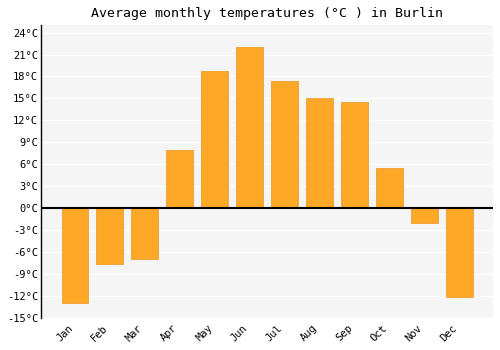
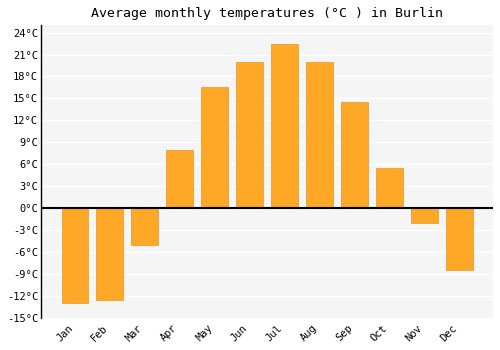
Feb: -7.6°C -> -12.5°C
Mar: -7.0°C -> -5.0°C
May: 18.8°C -> 16.5°C
Jun: 22.0°C -> 20.0°C
Jul: 17.4°C -> 22.5°C
Aug: 15.0°C -> 20.0°C
Dec: -12.2°C -> -8.5°C
